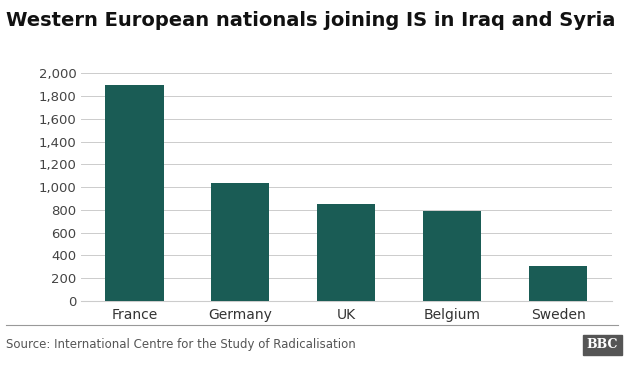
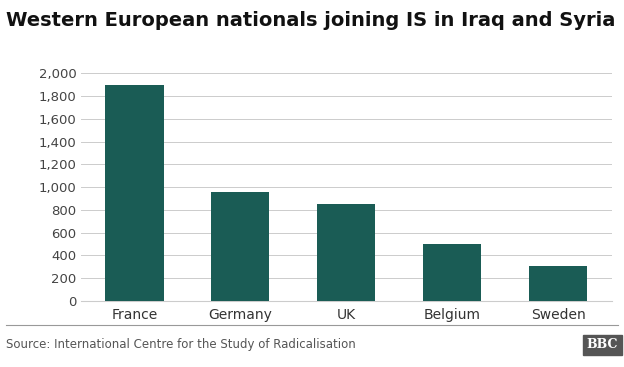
Germany: 1,040 -> 960
Belgium: 790 -> 500
